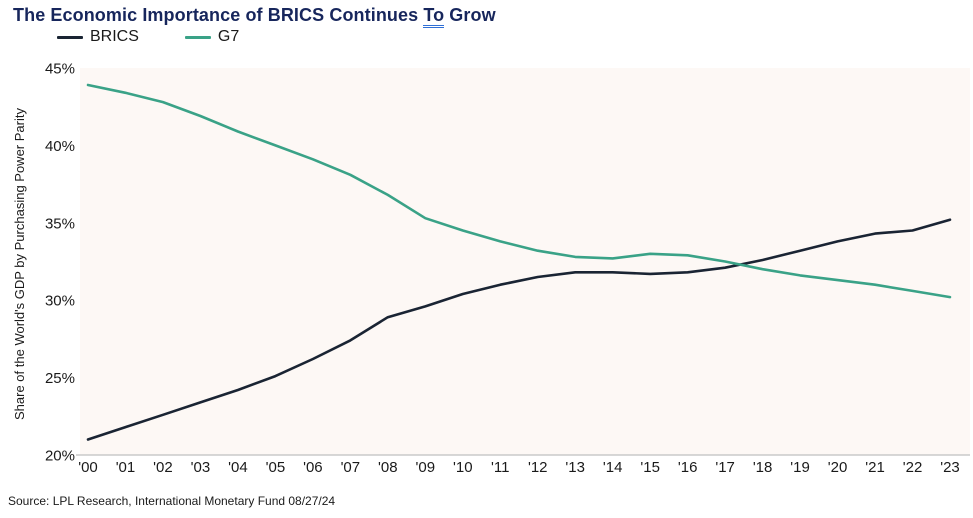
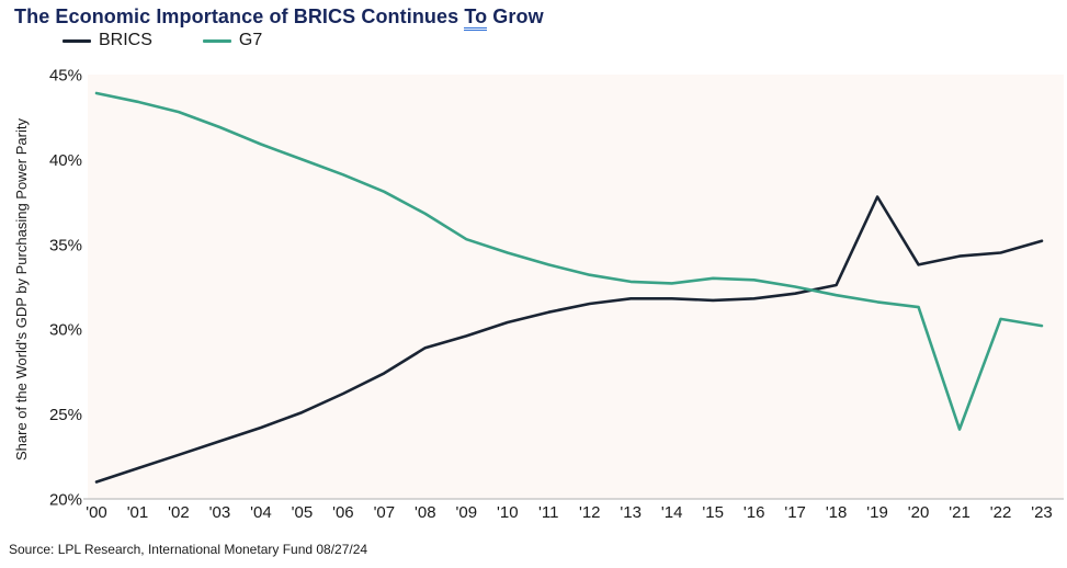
BRICS/'19: 33.2% -> 37.8%
G7/'21: 31.0% -> 24.1%
